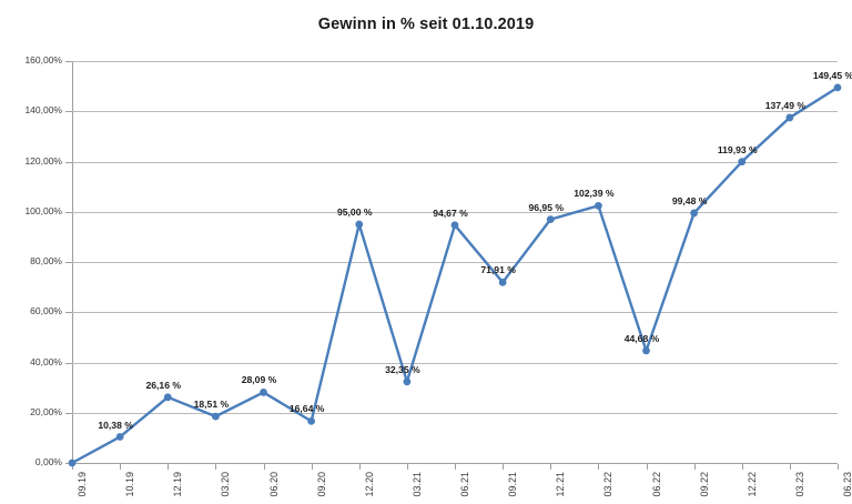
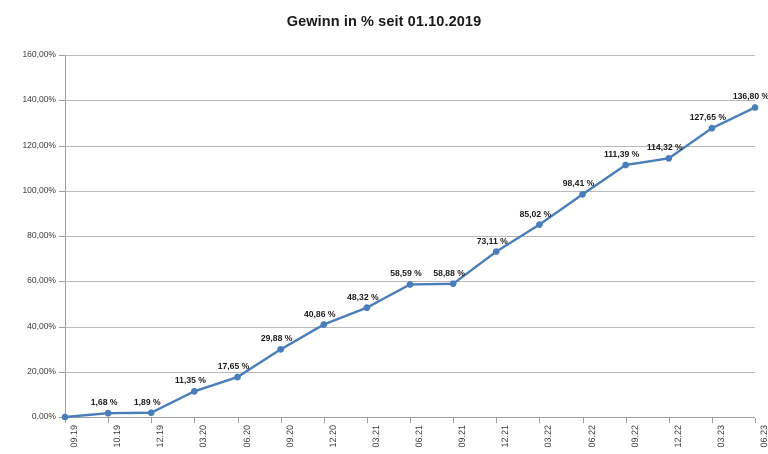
10.19: 10,38 -> 1,68
12.19: 26,16 -> 1,89
03.20: 18,51 -> 11,35
06.20: 28,09 -> 17,65
09.20: 16,64 -> 29,88
12.20: 95,00 -> 40,86
03.21: 32,35 -> 48,32
06.21: 94,67 -> 58,59
09.21: 71,91 -> 58,88
12.21: 96,95 -> 73,11
03.22: 102,39 -> 85,02
06.22: 44,68 -> 98,41
09.22: 99,48 -> 111,39
12.22: 119,93 -> 114,32
03.23: 137,49 -> 127,65
06.23: 149,45 -> 136,80
